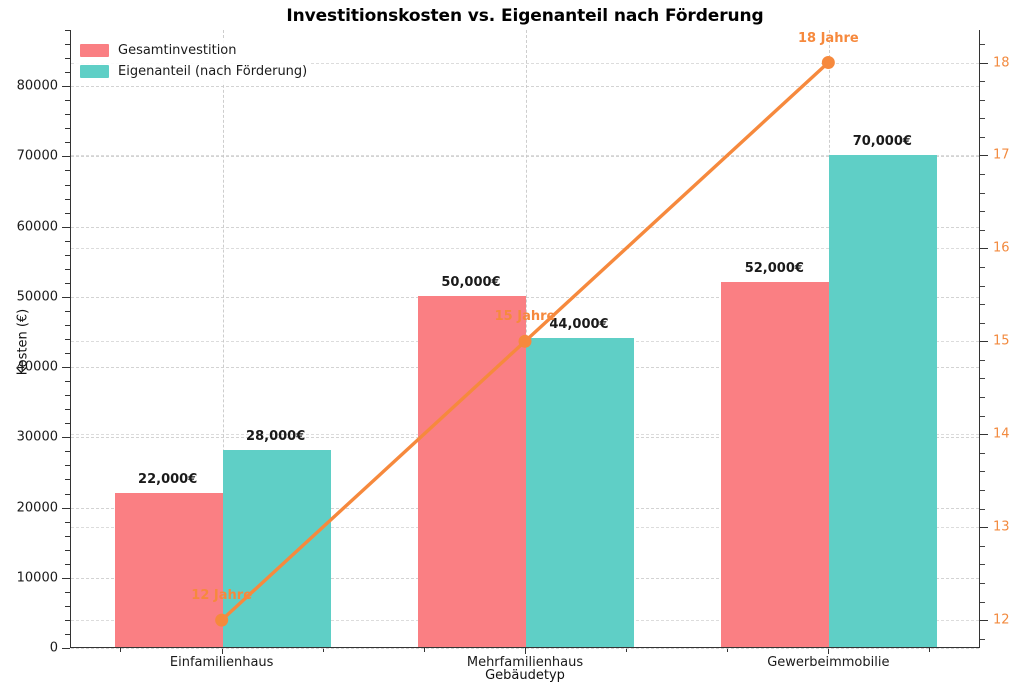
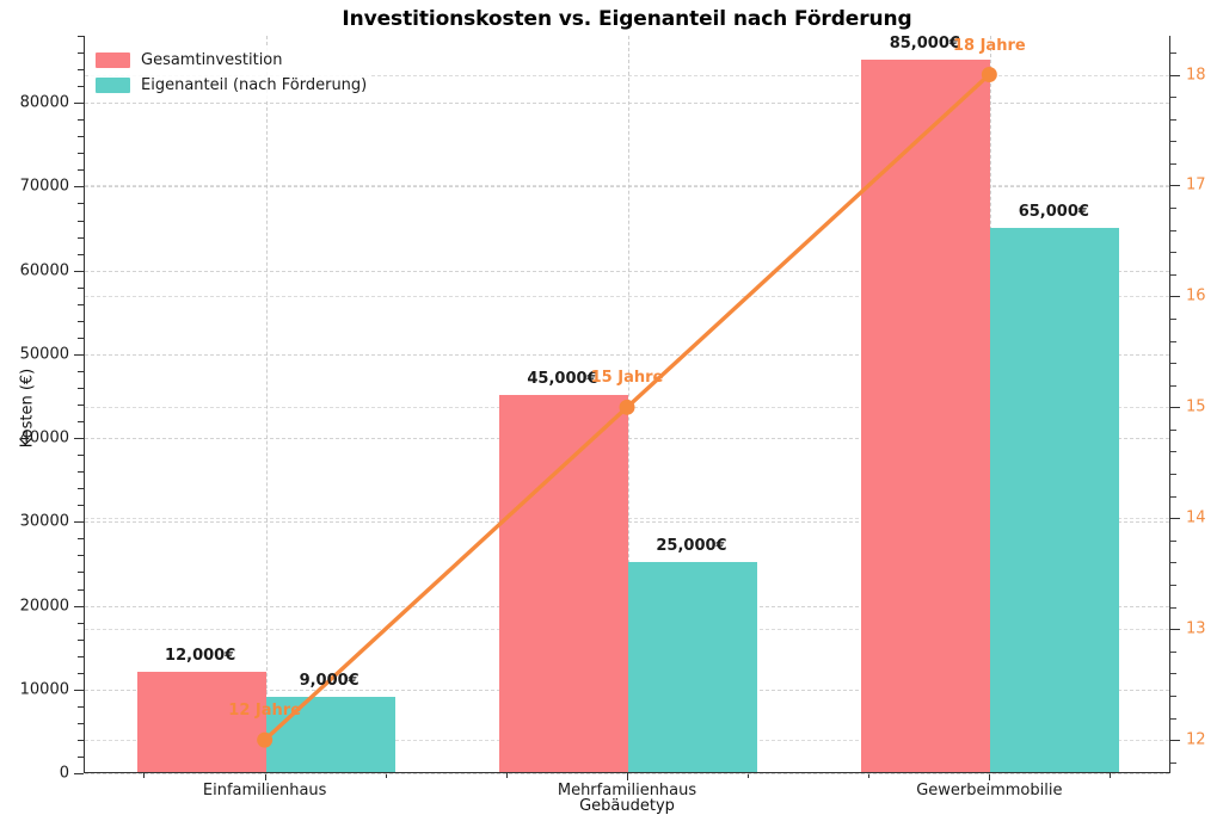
Gesamtinvestition/Einfamilienhaus: 22,000 -> 12,000
Eigenanteil (nach Förderung)/Einfamilienhaus: 28,000 -> 9,000
Gesamtinvestition/Mehrfamilienhaus: 50,000 -> 45,000
Eigenanteil (nach Förderung)/Mehrfamilienhaus: 44,000 -> 25,000
Gesamtinvestition/Gewerbeimmobilie: 52,000 -> 85,000
Eigenanteil (nach Förderung)/Gewerbeimmobilie: 70,000 -> 65,000
